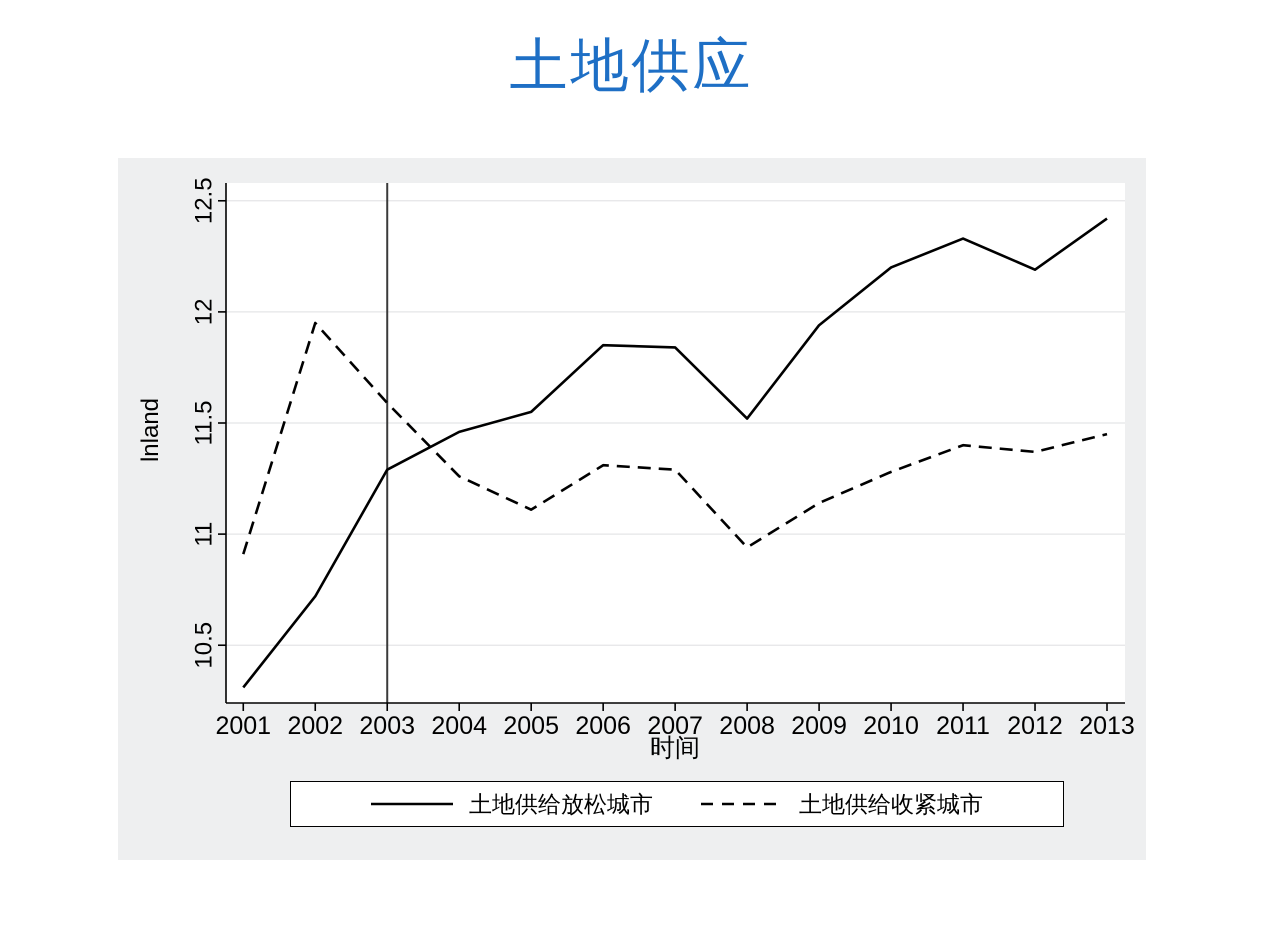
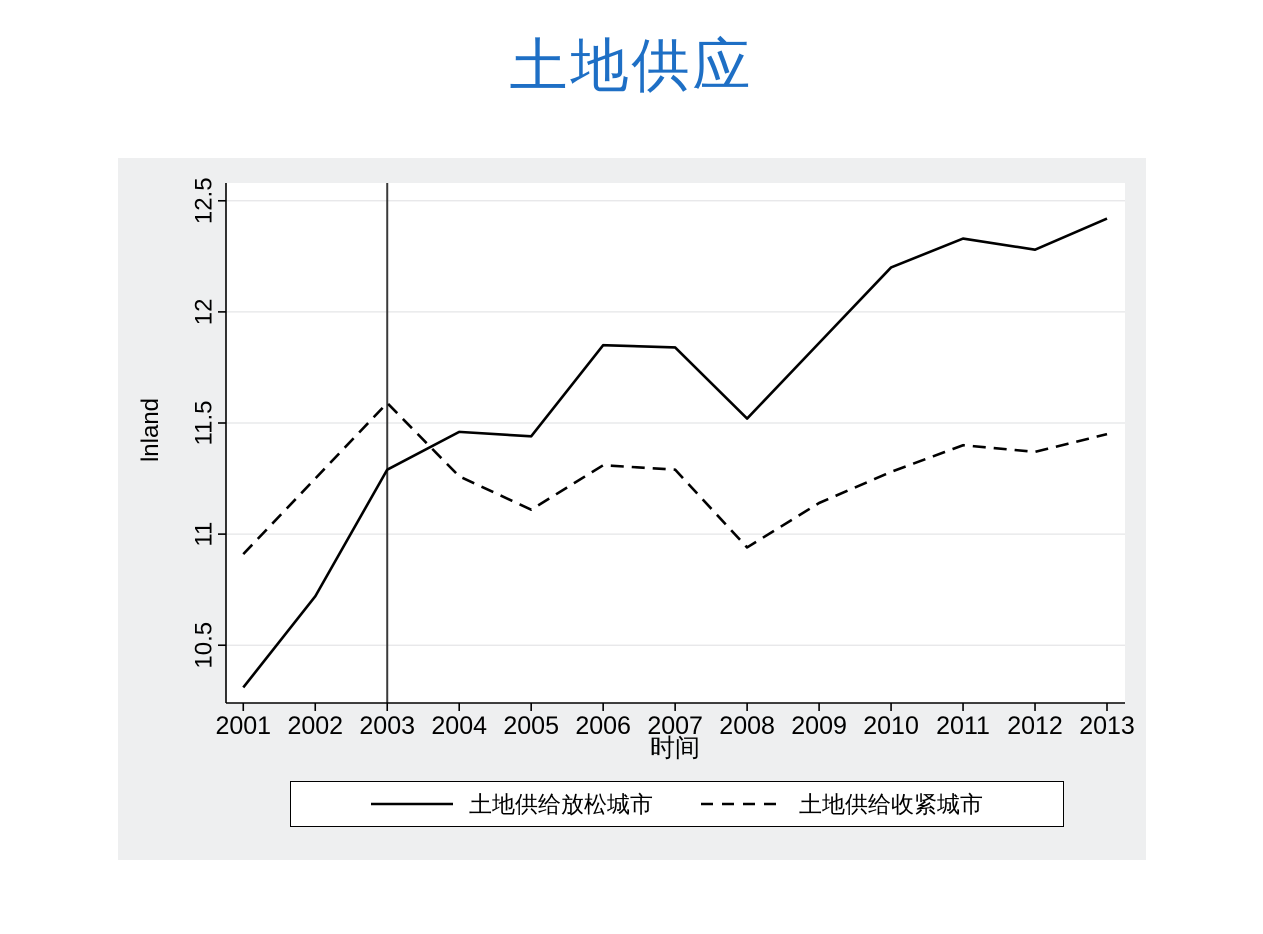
土地供给收紧城市/2002: 11.95 -> 11.25
土地供给放松城市/2005: 11.55 -> 11.44
土地供给放松城市/2009: 11.94 -> 11.86
土地供给放松城市/2012: 12.19 -> 12.28
